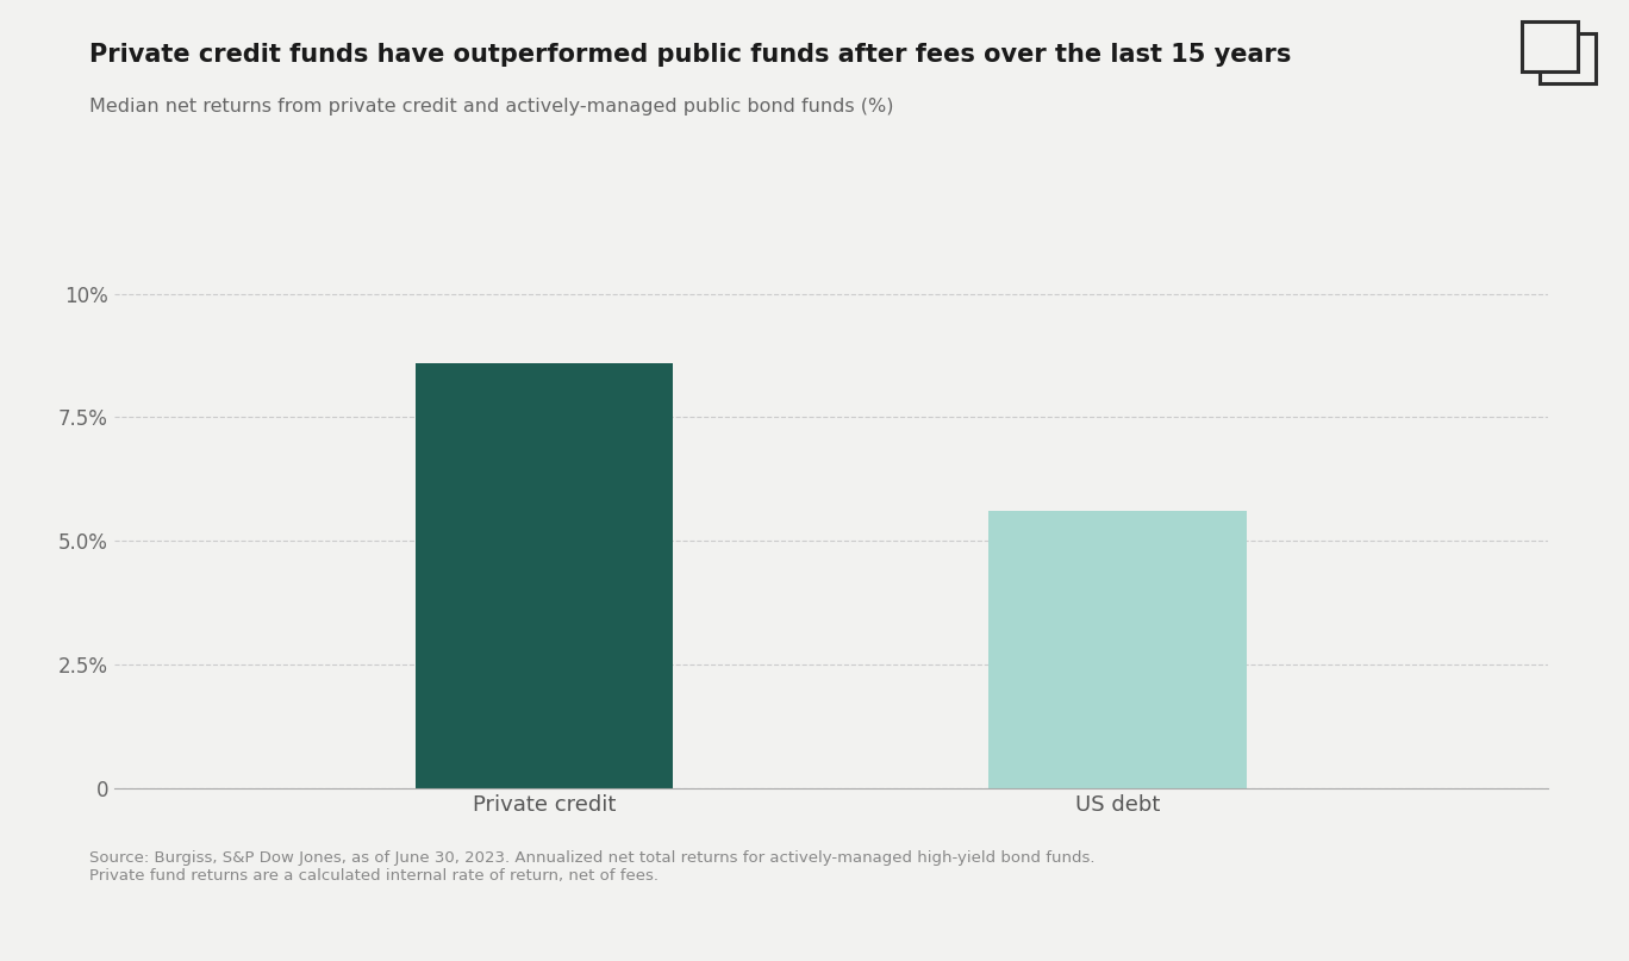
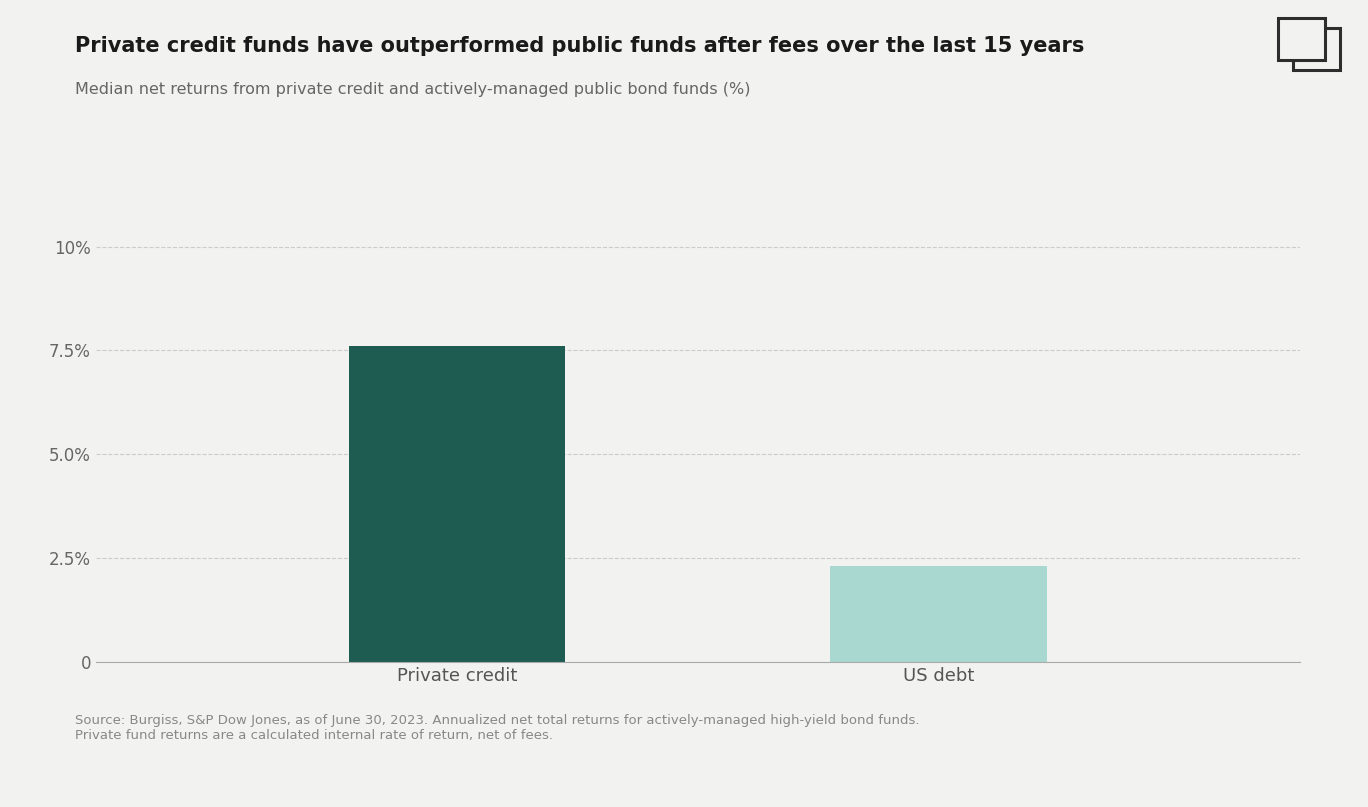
Private credit: 8.6% -> 7.6%
US debt: 5.6% -> 2.3%
